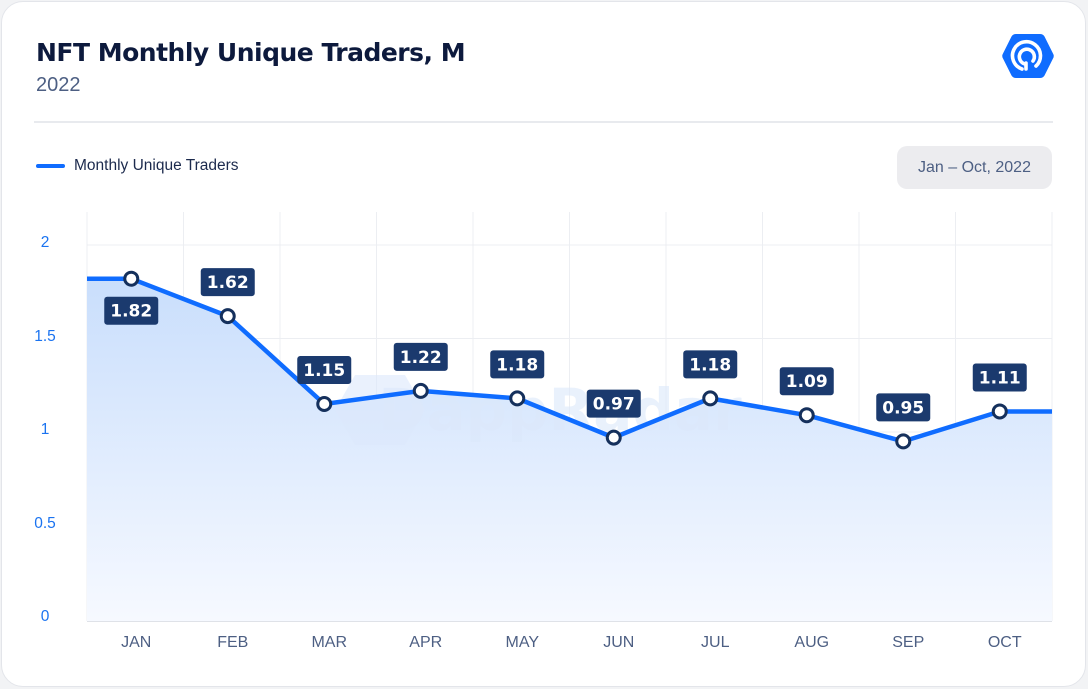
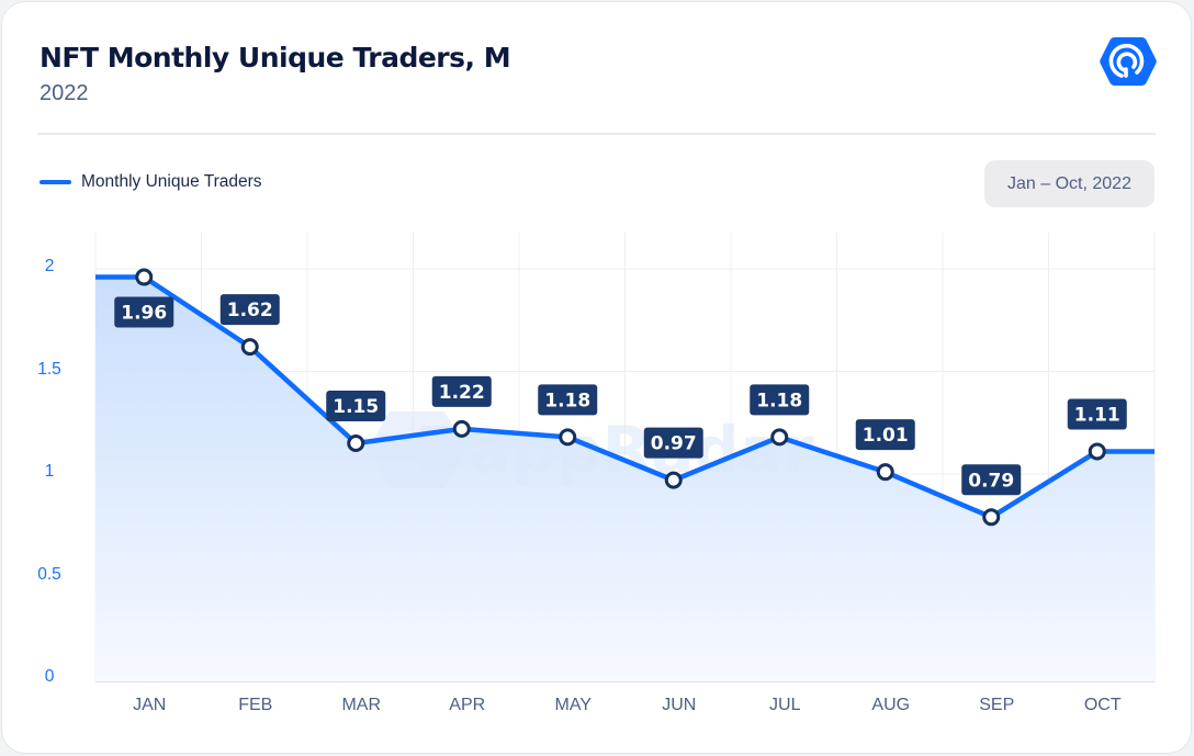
JAN: 1.82 -> 1.96
AUG: 1.09 -> 1.01
SEP: 0.95 -> 0.79
